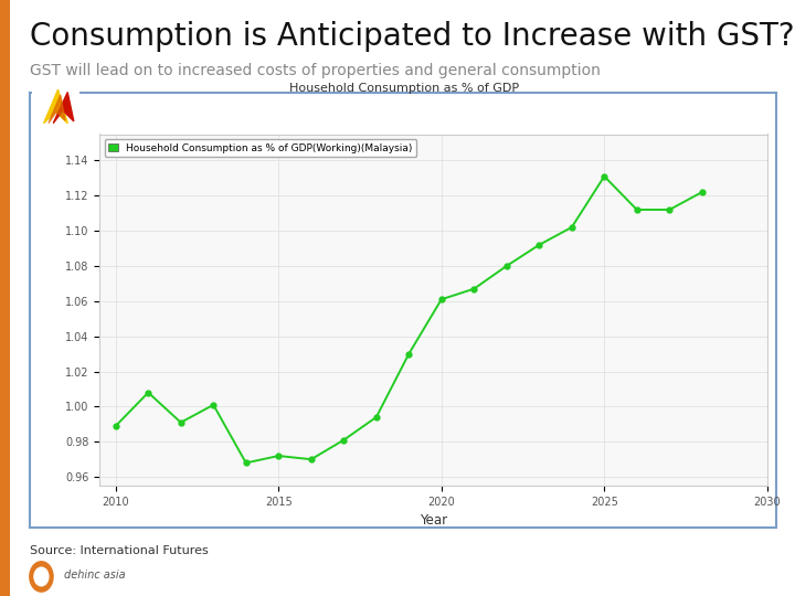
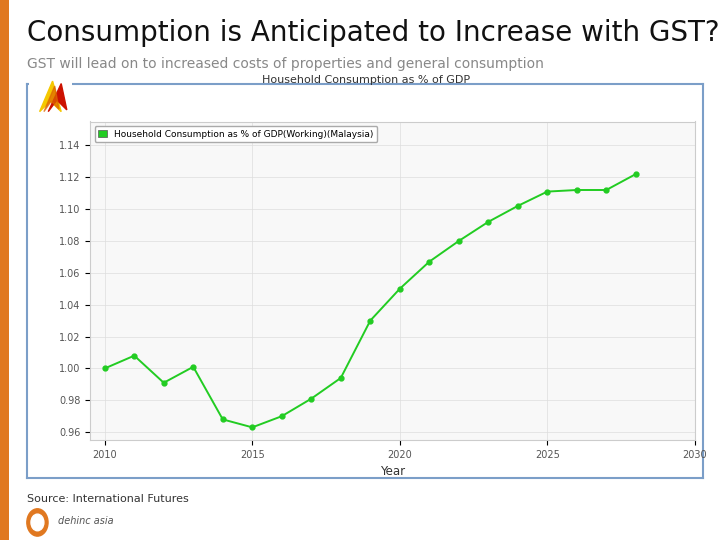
2010: 0.989 -> 1.000
2015: 0.972 -> 0.963
2020: 1.061 -> 1.050
2025: 1.131 -> 1.111
